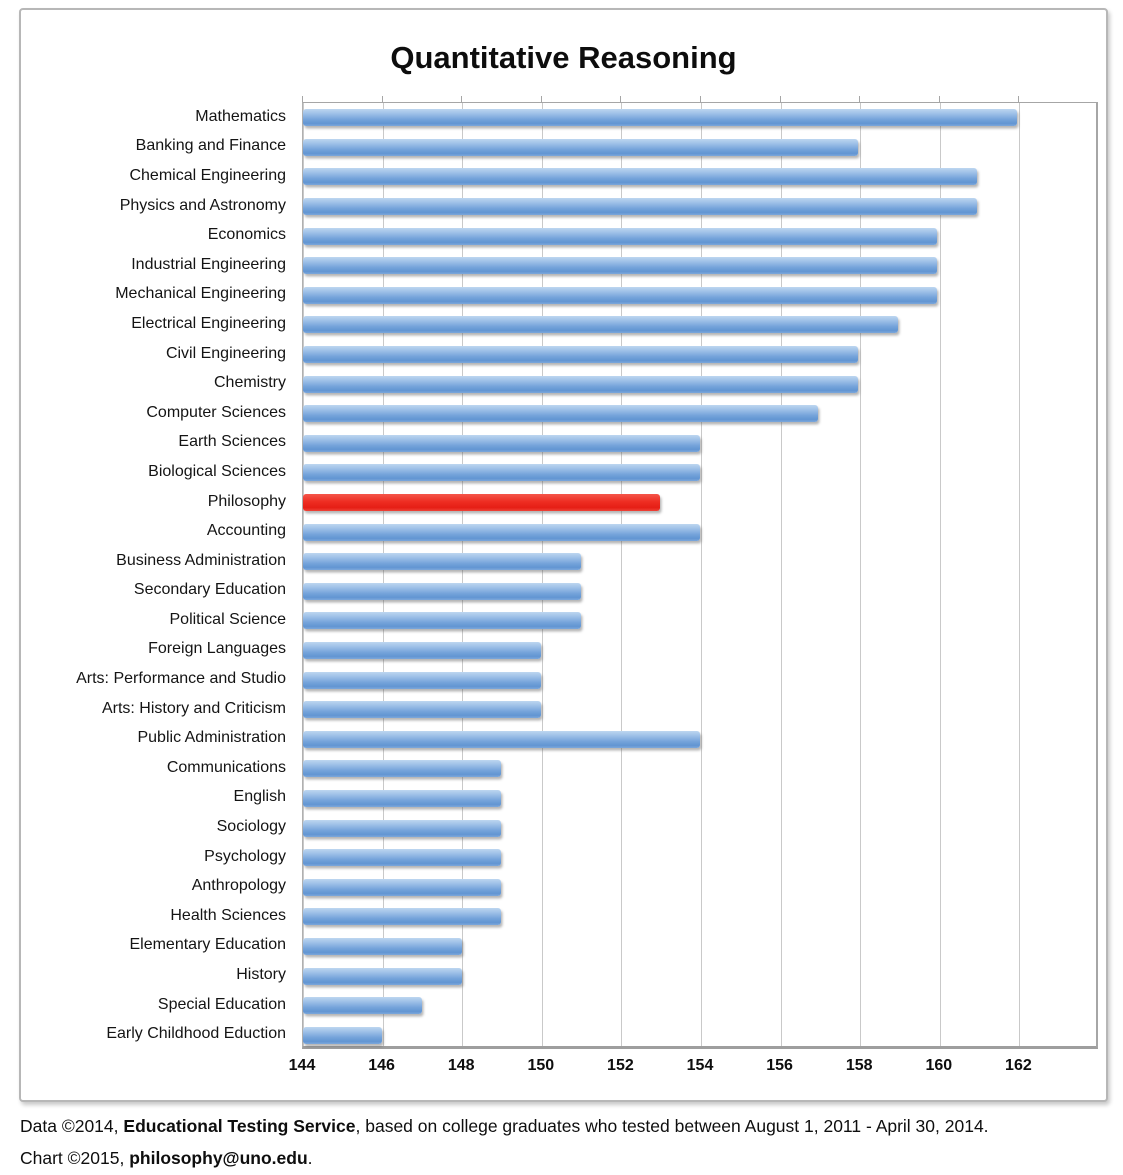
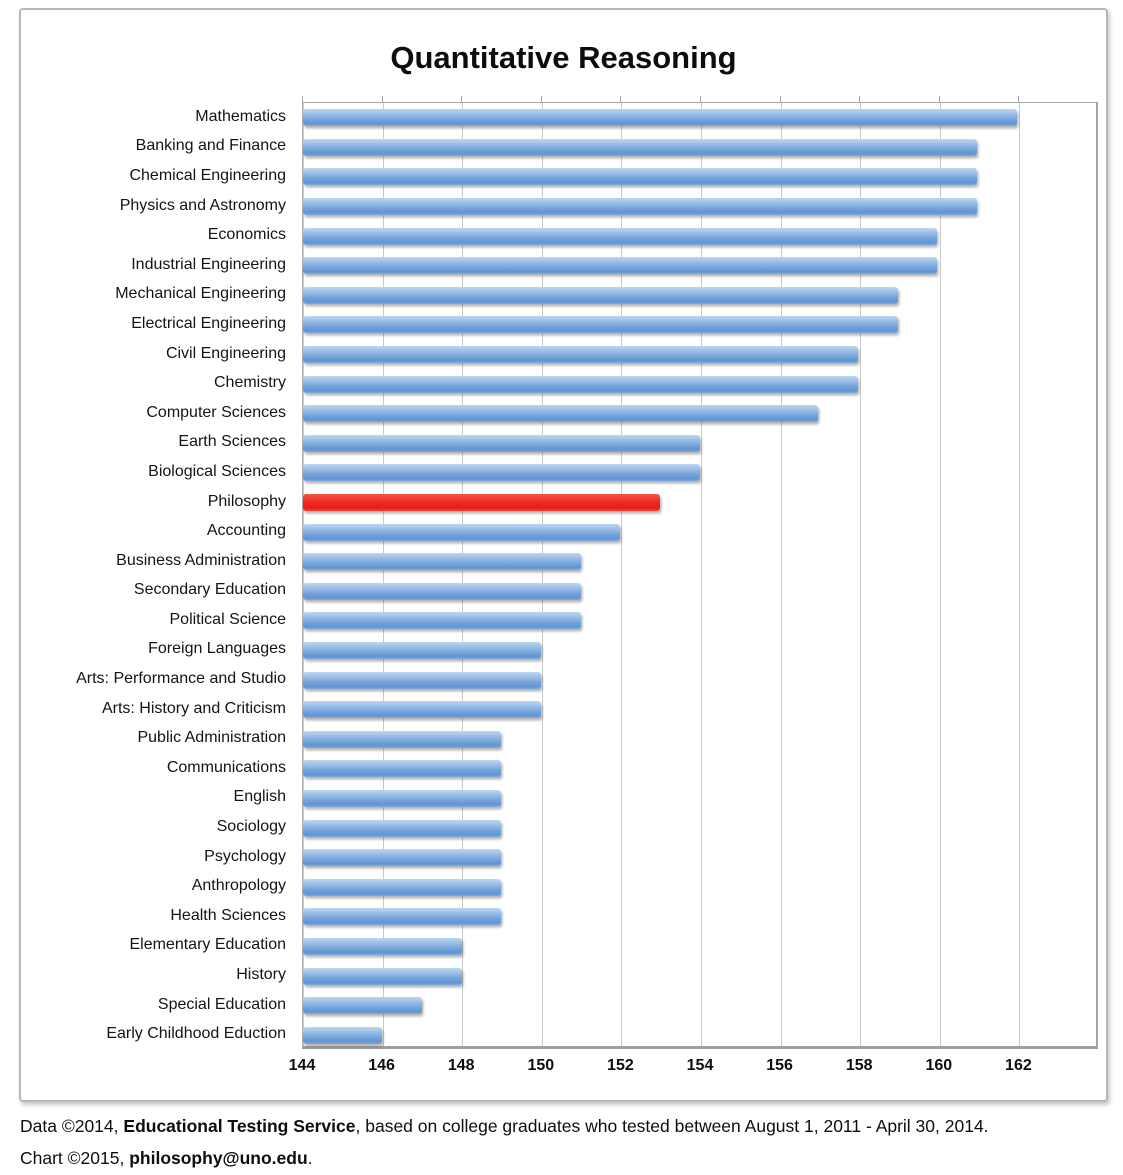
Banking and Finance: 158 -> 161
Mechanical Engineering: 160 -> 159
Accounting: 154 -> 152
Public Administration: 154 -> 149
